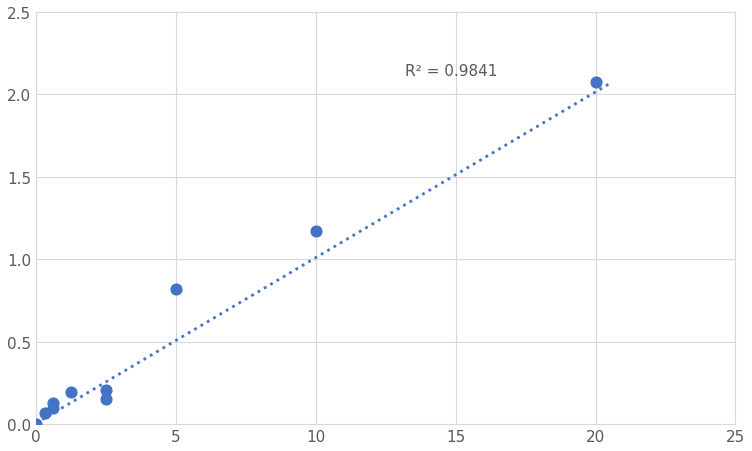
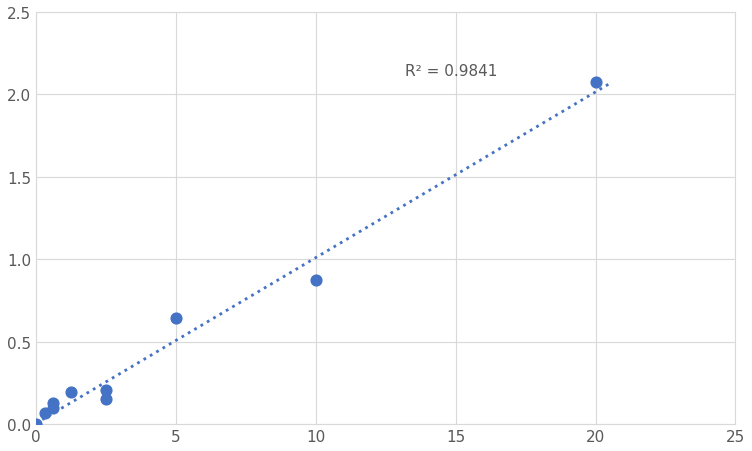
5: 0.82 -> 0.65
10: 1.17 -> 0.87
